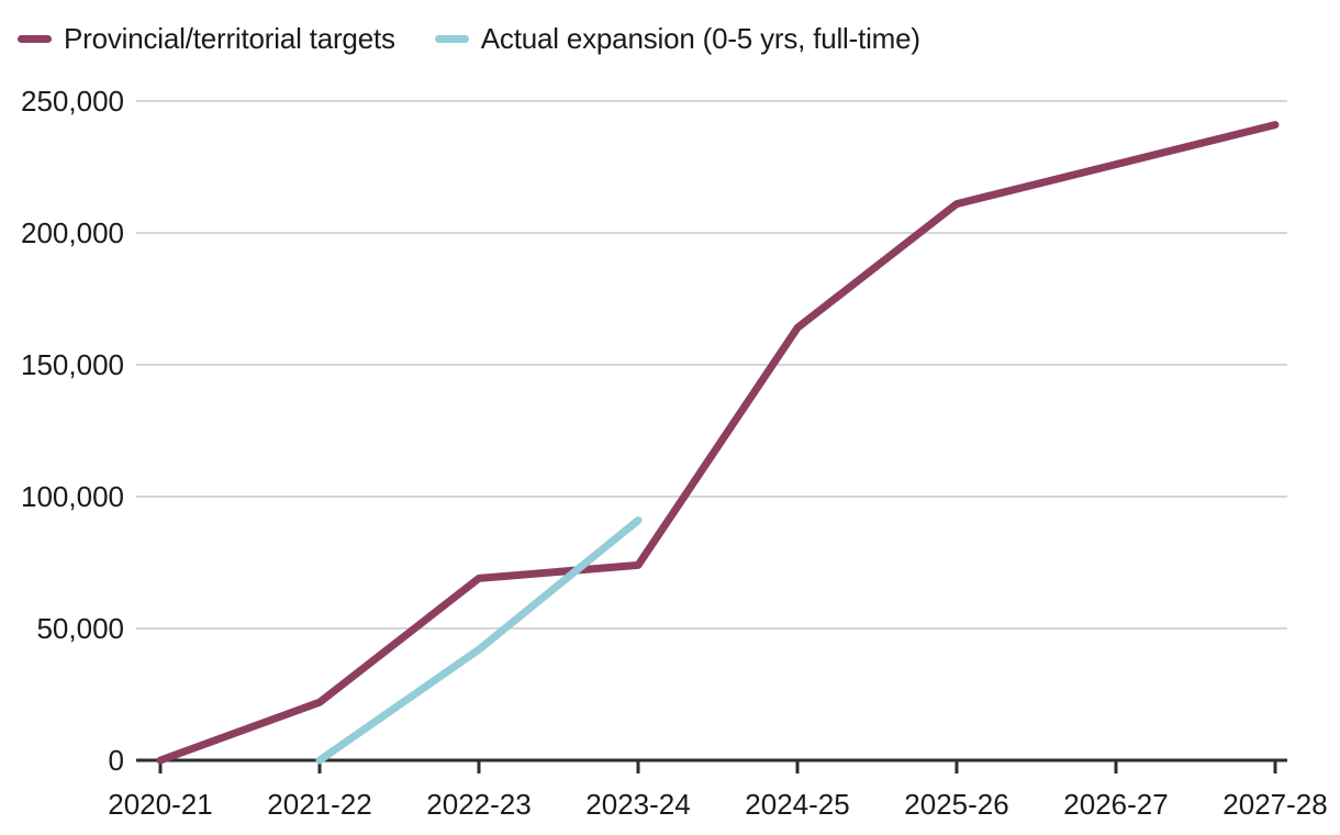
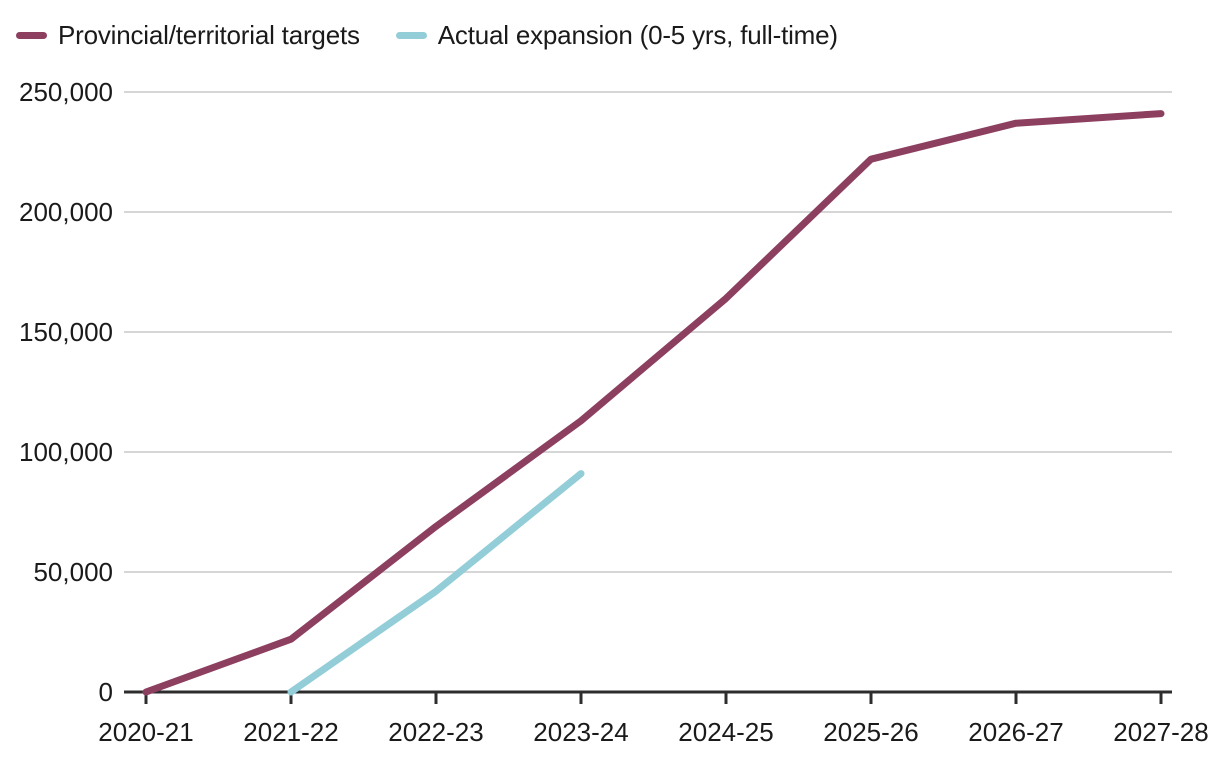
Provincial/territorial targets/2023-24: 74000 -> 113000
Provincial/territorial targets/2025-26: 211000 -> 222000
Provincial/territorial targets/2026-27: 226000 -> 237000
